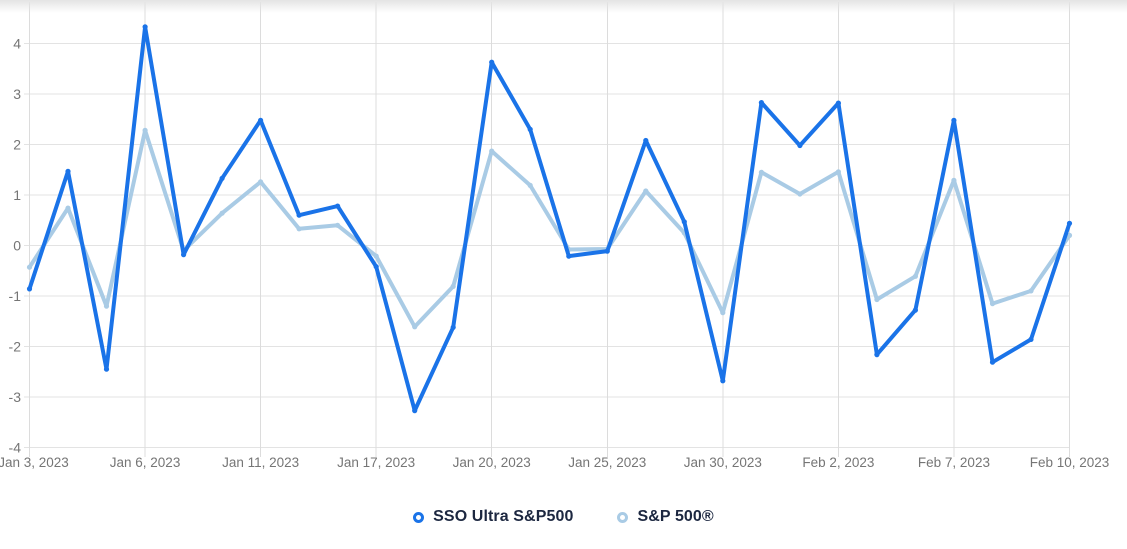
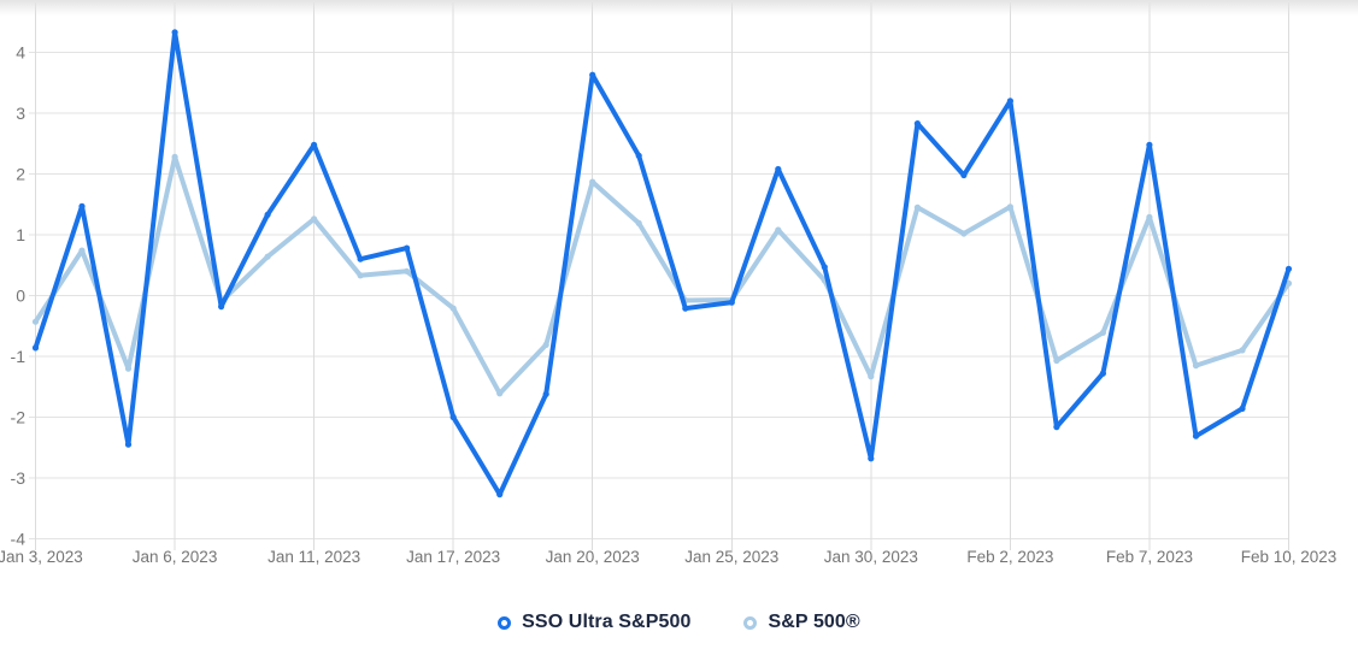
SSO Ultra S&P500/Jan 17, 2023: -0.4 -> -2.0
SSO Ultra S&P500/Feb 2, 2023: 2.8 -> 3.2
